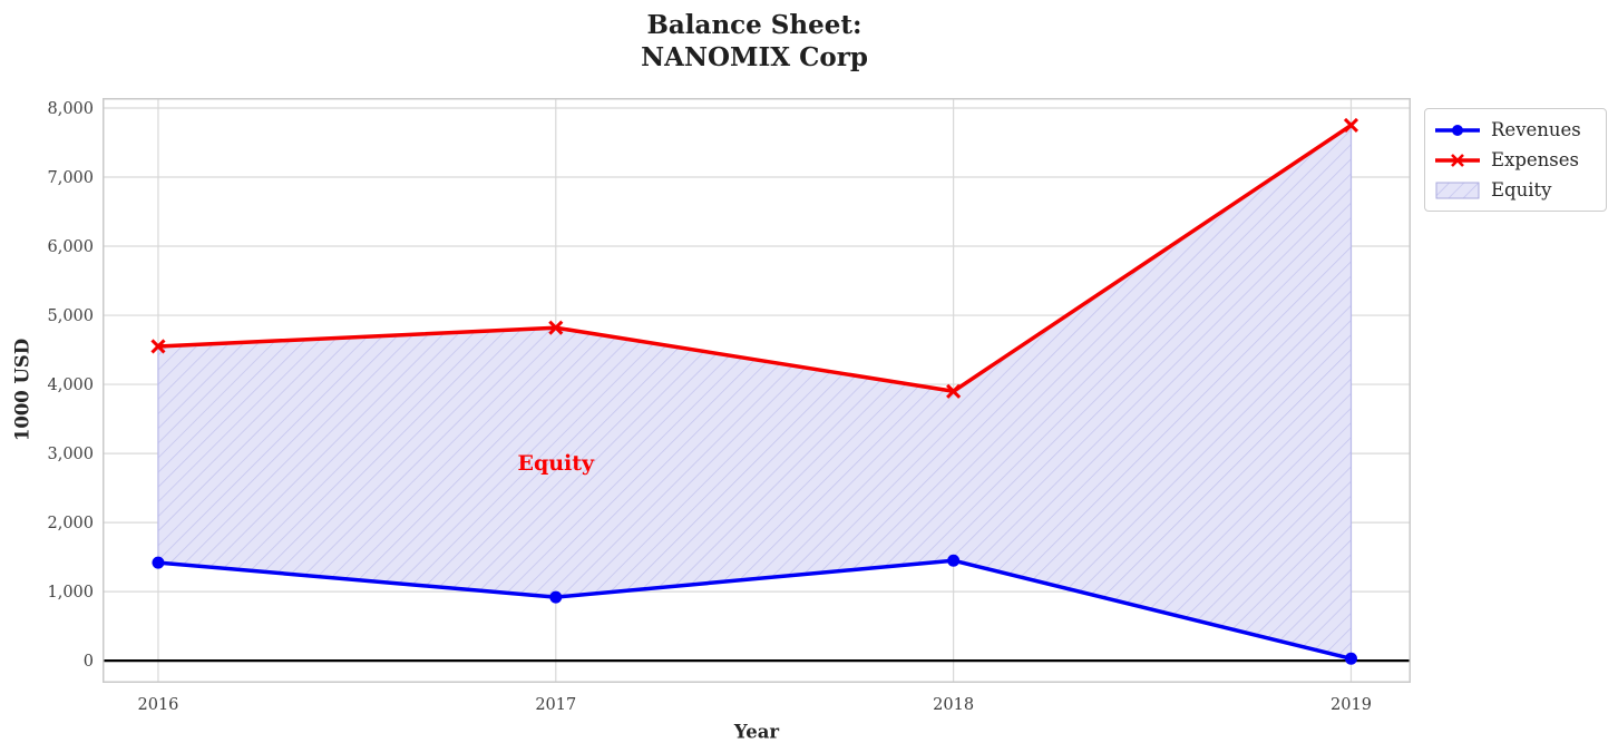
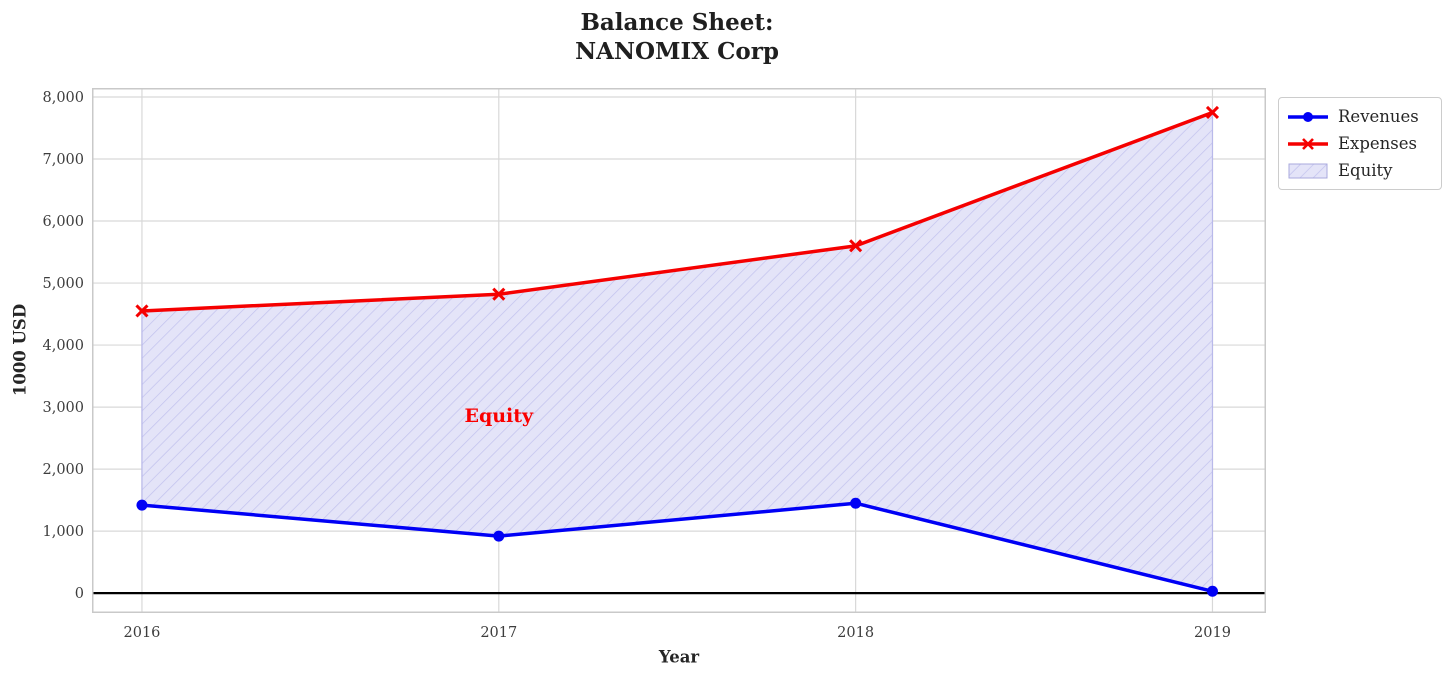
Expenses/2018: 3900 -> 5600
